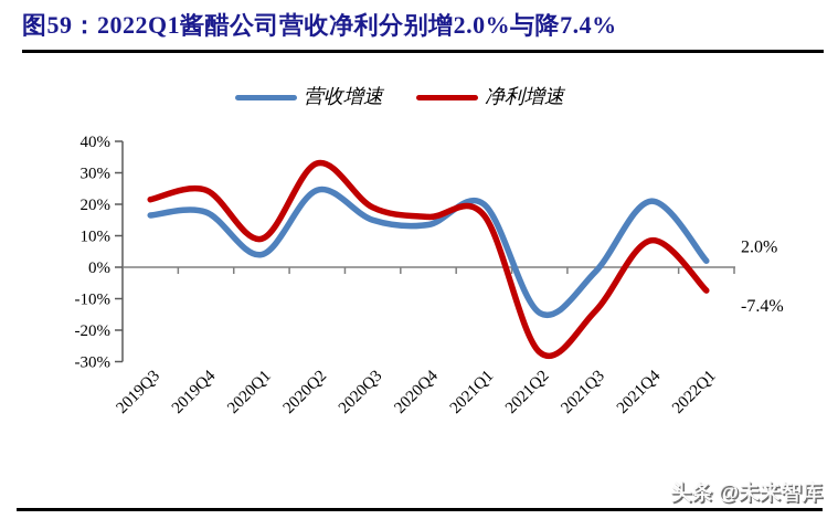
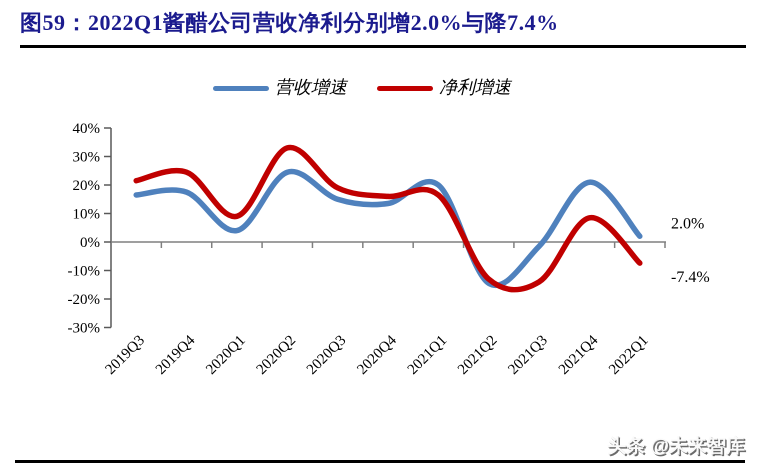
净利增速/2021Q2: -27% -> -13%
